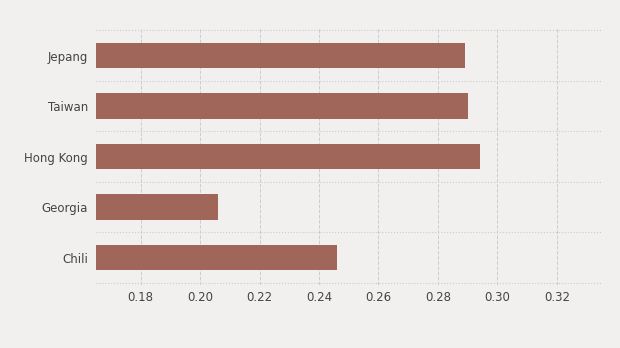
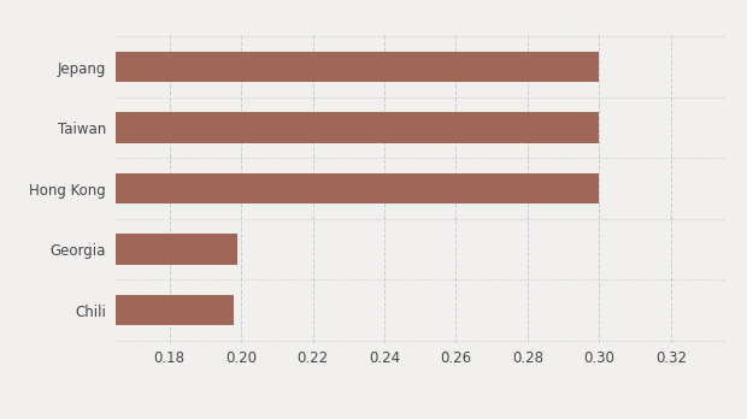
Jepang: 0.289 -> 0.300
Taiwan: 0.290 -> 0.300
Hong Kong: 0.294 -> 0.300
Georgia: 0.206 -> 0.199
Chili: 0.246 -> 0.198
